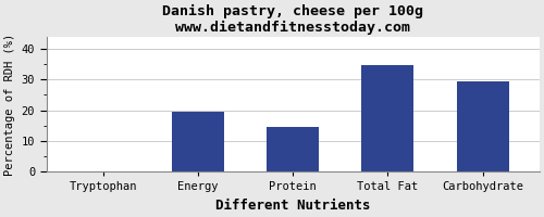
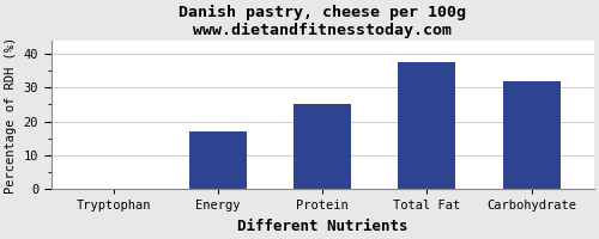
Energy: 19.5 -> 17.0
Protein: 14.5 -> 25.0
Total Fat: 34.5 -> 37.5
Carbohydrate: 29.5 -> 32.0
